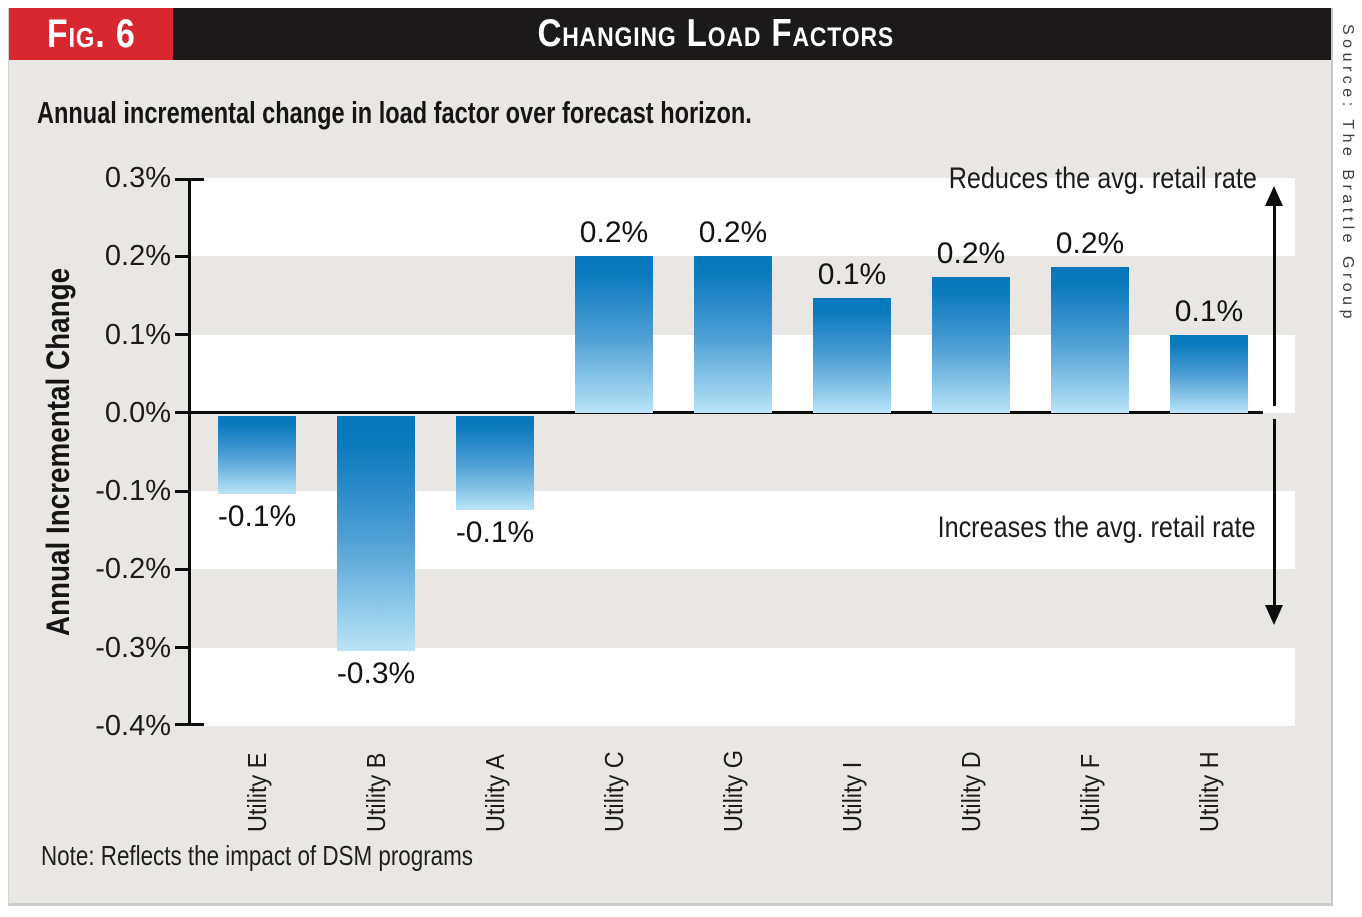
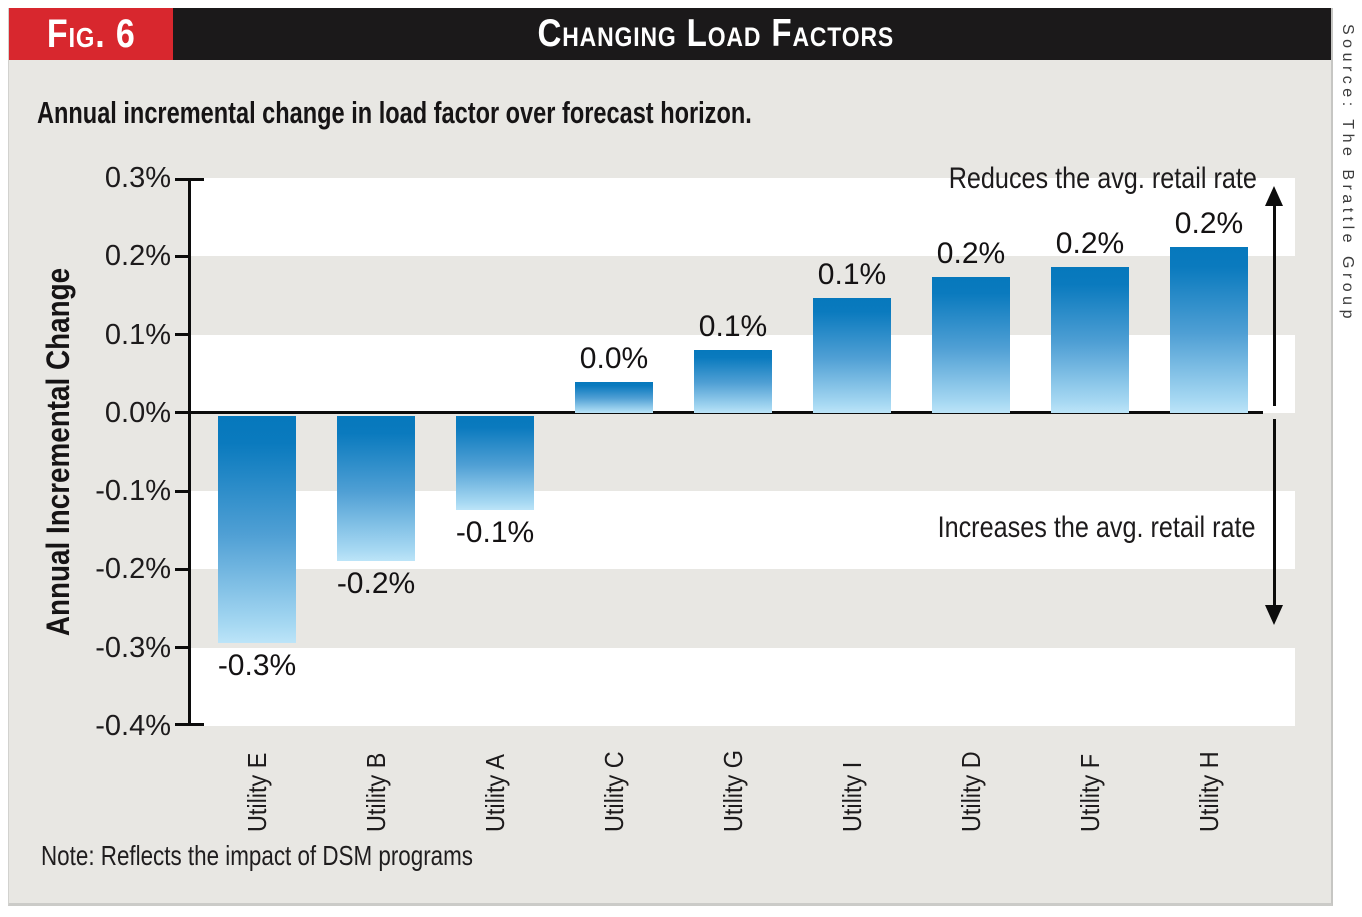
Utility E: -0.1% -> -0.3%
Utility B: -0.3% -> -0.2%
Utility C: 0.2% -> 0.0%
Utility G: 0.2% -> 0.1%
Utility H: 0.1% -> 0.2%
